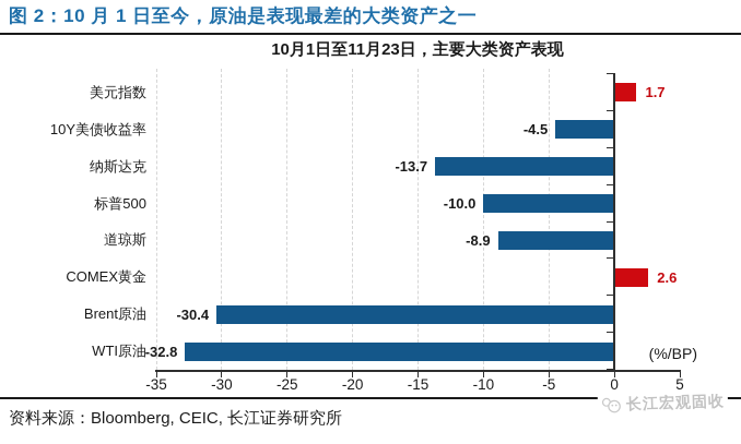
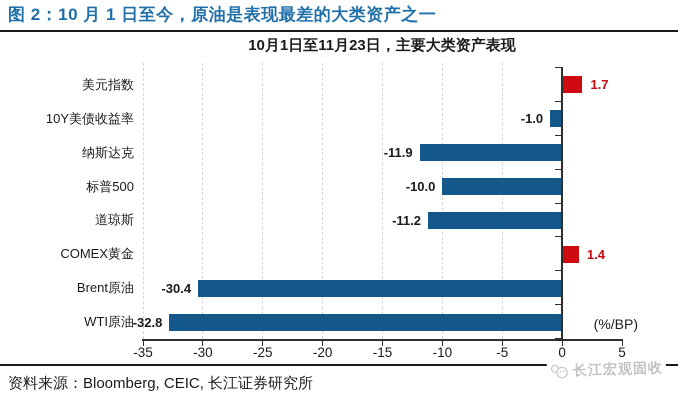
10Y美债收益率: -4.5 -> -1.0
纳斯达克: -13.7 -> -11.9
道琼斯: -8.9 -> -11.2
COMEX黄金: 2.6 -> 1.4
